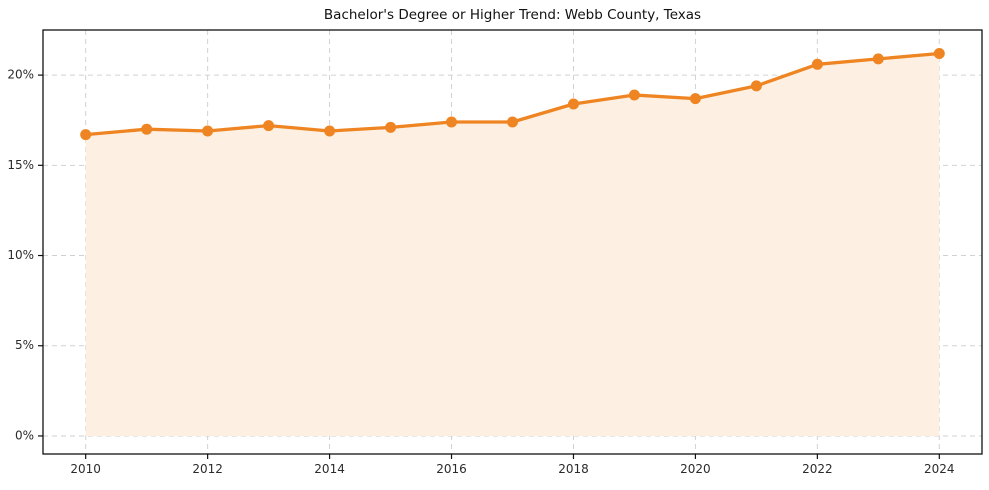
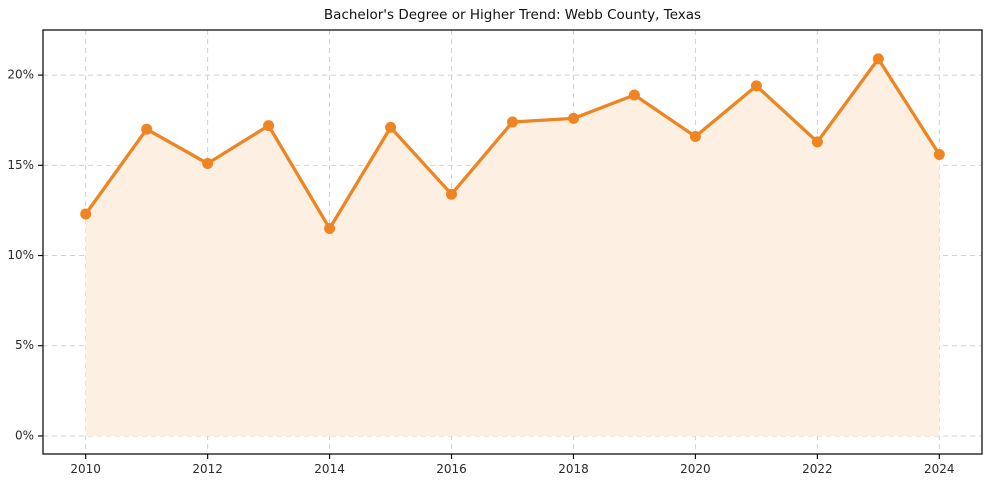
2010: 16.7% -> 12.3%
2012: 16.9% -> 15.1%
2014: 16.9% -> 11.5%
2016: 17.4% -> 13.4%
2018: 18.4% -> 17.6%
2020: 18.7% -> 16.6%
2022: 20.6% -> 16.3%
2024: 21.2% -> 15.6%
